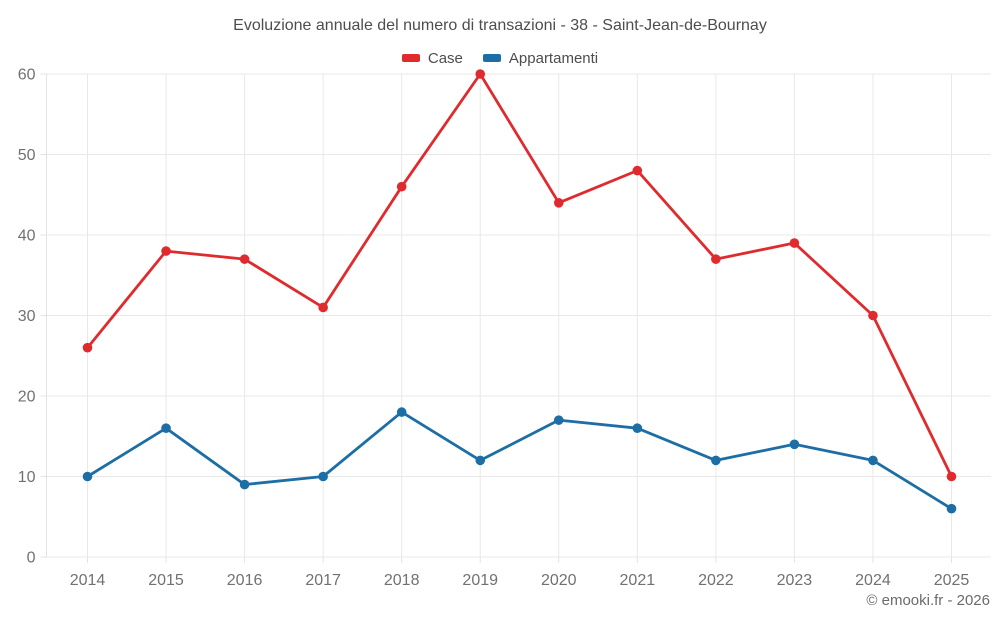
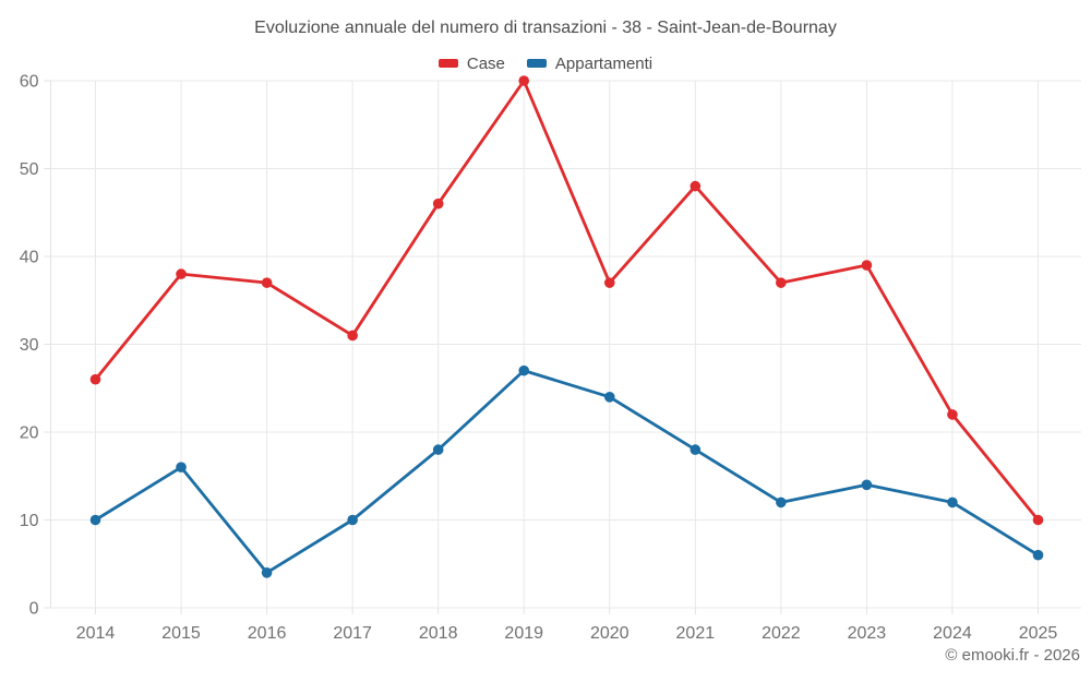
Appartamenti/2016: 9 -> 4
Appartamenti/2019: 12 -> 27
Case/2020: 44 -> 37
Appartamenti/2020: 17 -> 24
Appartamenti/2021: 16 -> 18
Case/2024: 30 -> 22
